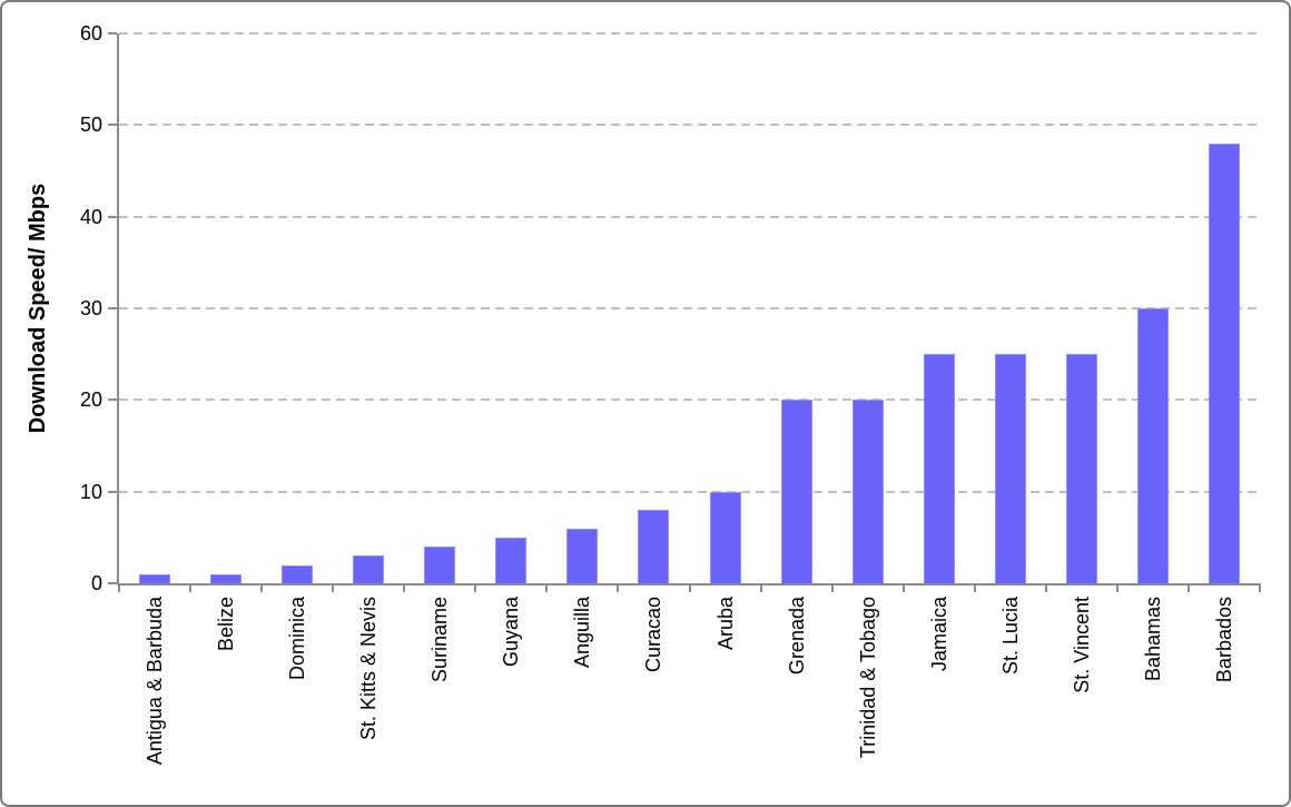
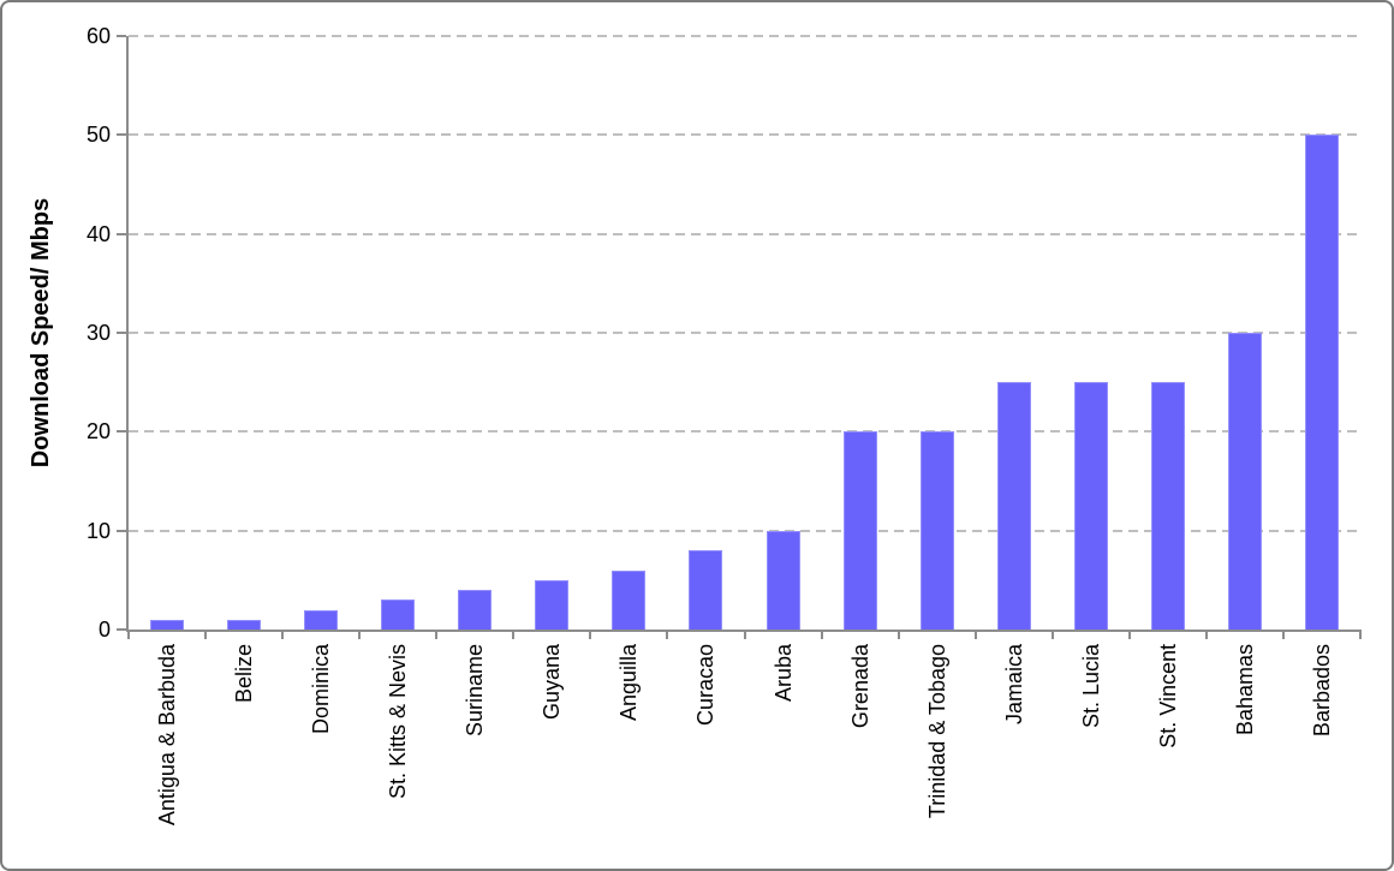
Barbados: 48 -> 50
